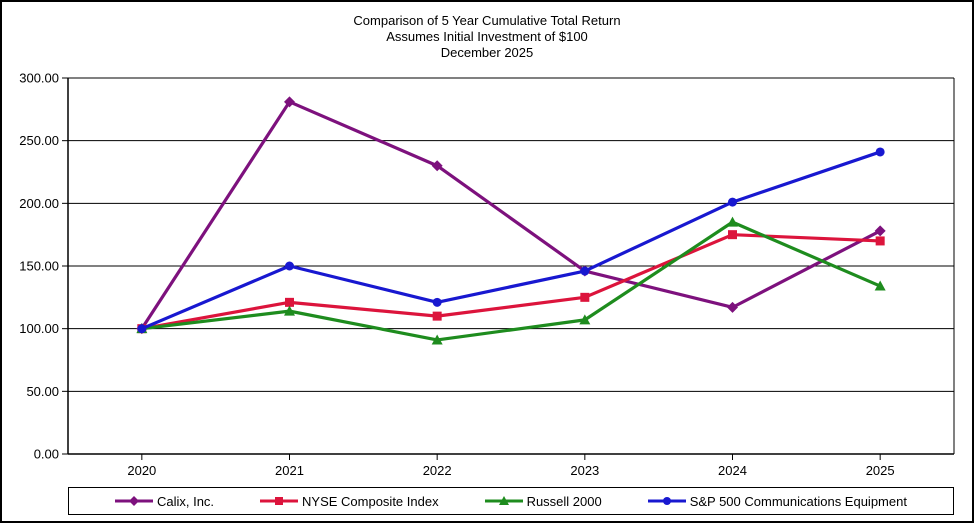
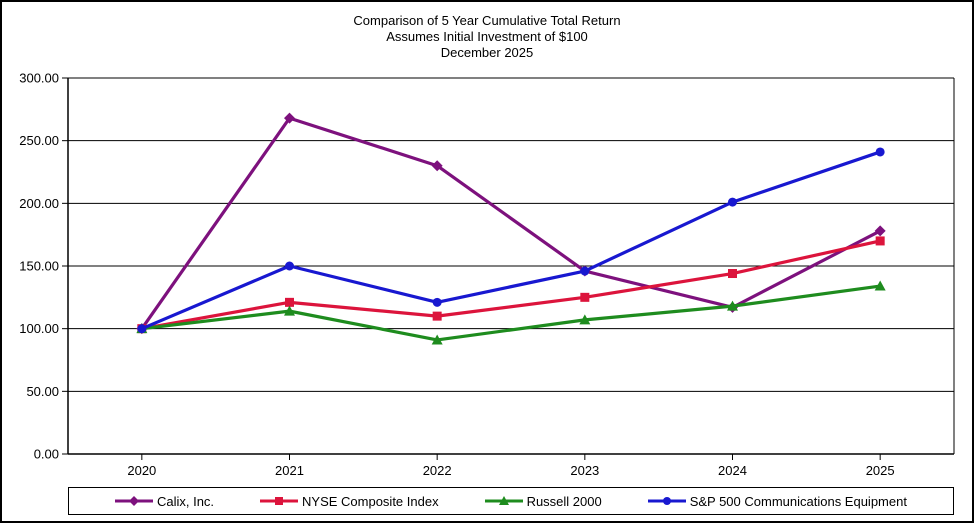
Calix, Inc./2021: 281 -> 268
NYSE Composite Index/2024: 175 -> 144
Russell 2000/2024: 185 -> 118
